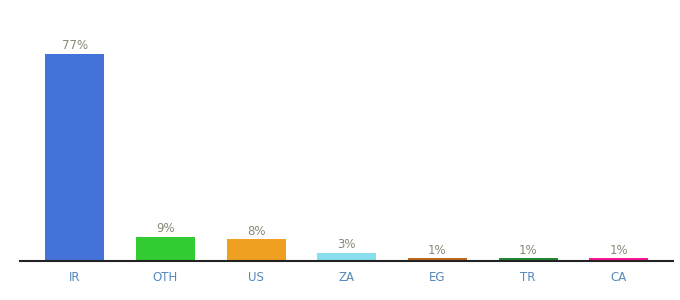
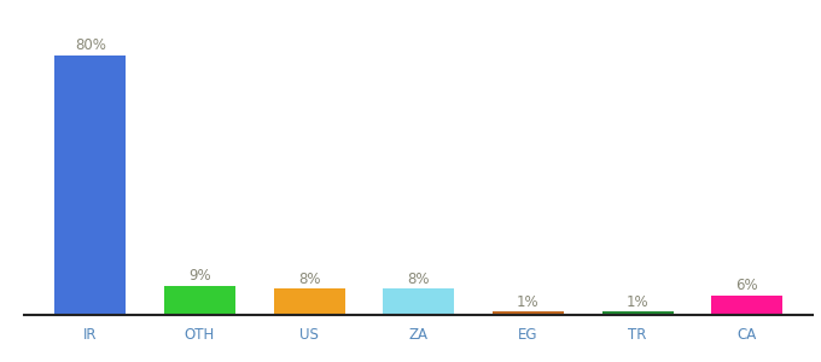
IR: 77% -> 80%
ZA: 3% -> 8%
CA: 1% -> 6%
